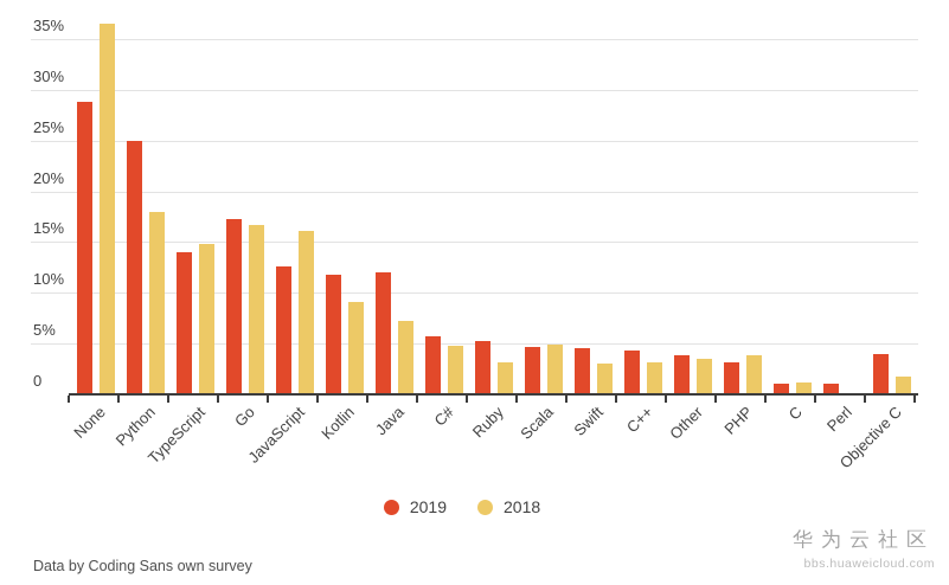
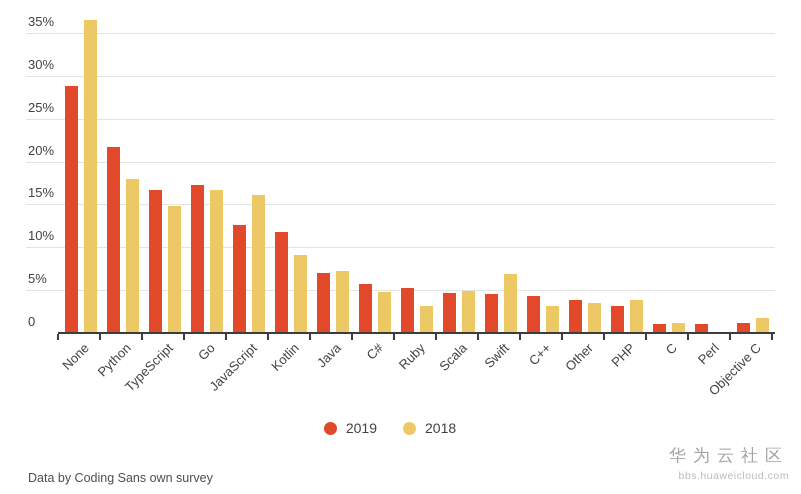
2019/Python: 25% -> 22%
2019/TypeScript: 14% -> 17%
2019/Java: 12% -> 7%
2018/Swift: 3% -> 7%
2019/Objective C: 4% -> 1%
